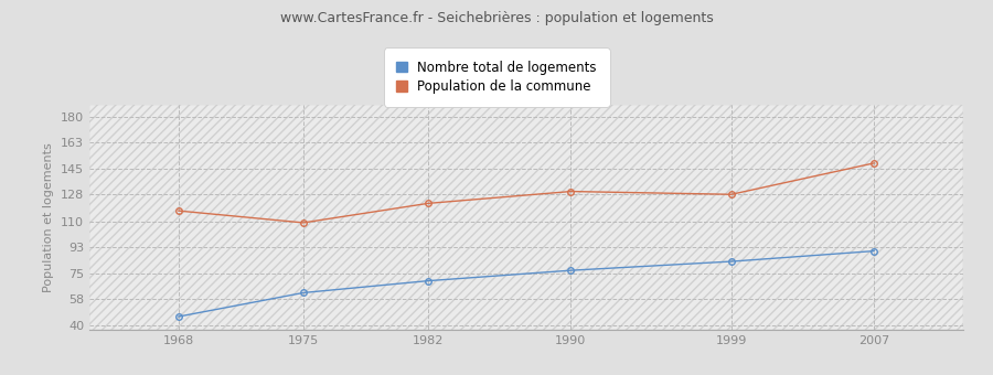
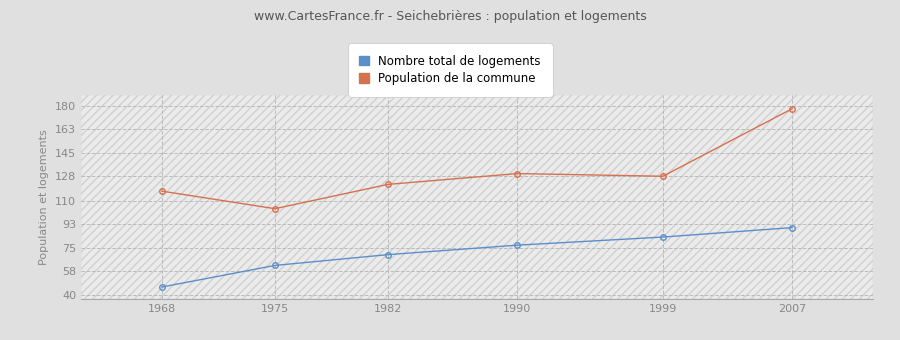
Population de la commune/1975: 109 -> 104
Population de la commune/2007: 149 -> 178
